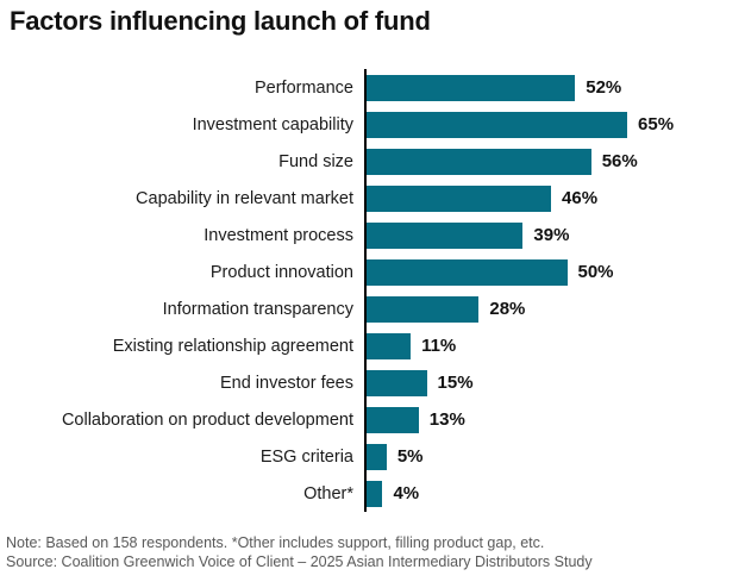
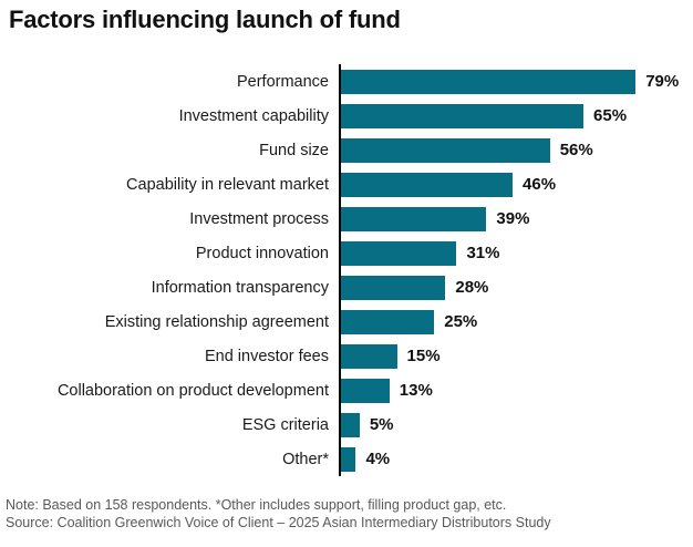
Performance: 52% -> 79%
Product innovation: 50% -> 31%
Existing relationship agreement: 11% -> 25%
